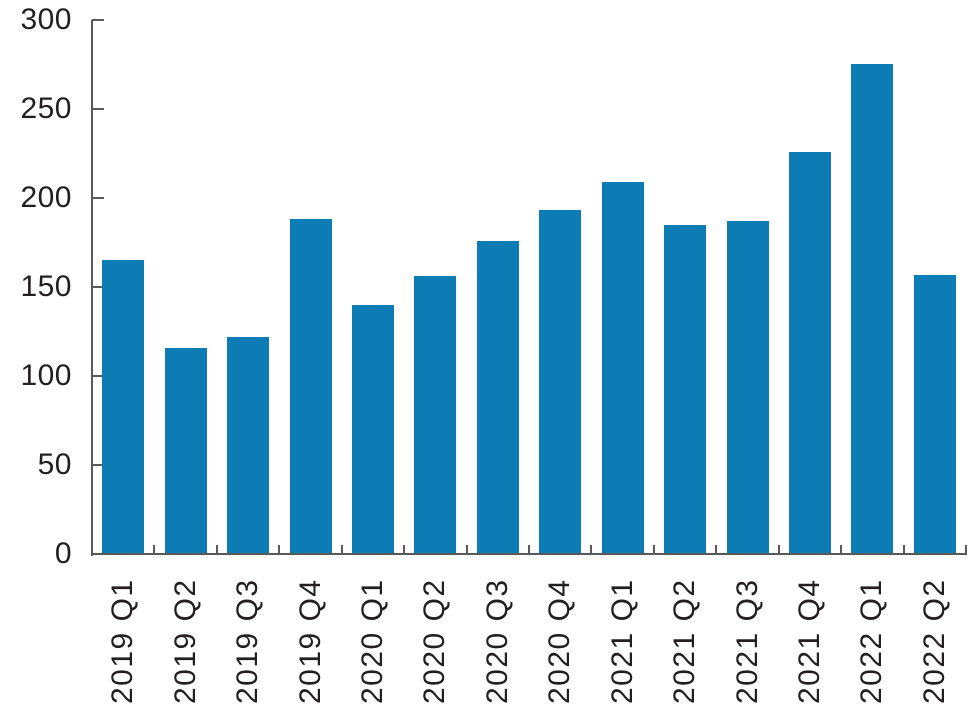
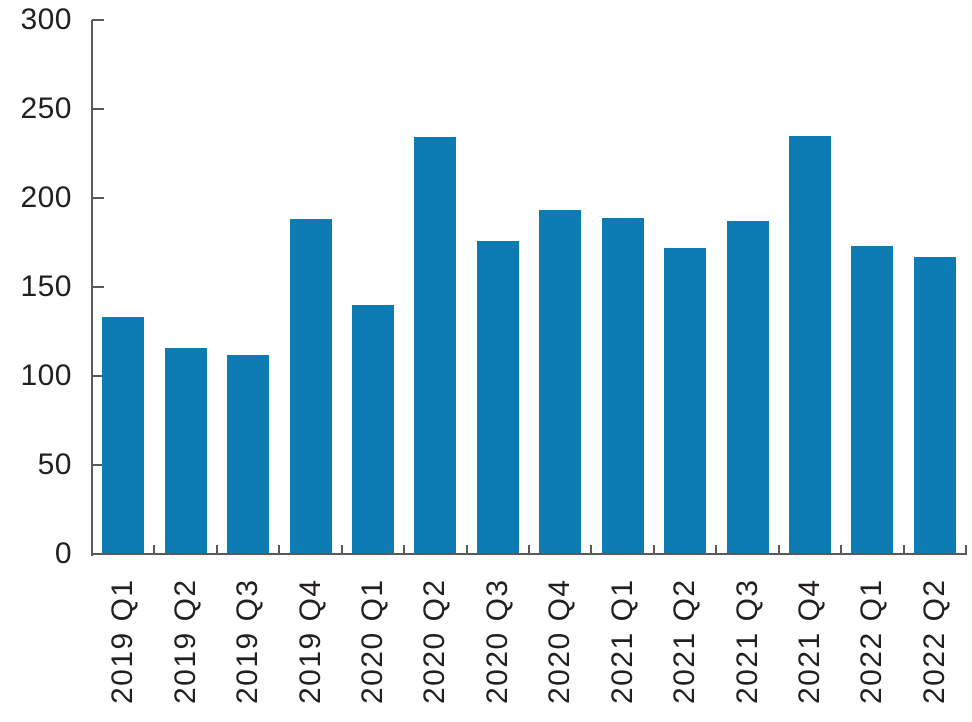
2019 Q1: 165 -> 133
2019 Q3: 122 -> 112
2020 Q2: 156 -> 234
2021 Q1: 209 -> 189
2021 Q2: 185 -> 172
2021 Q4: 226 -> 235
2022 Q1: 275 -> 173
2022 Q2: 157 -> 167
